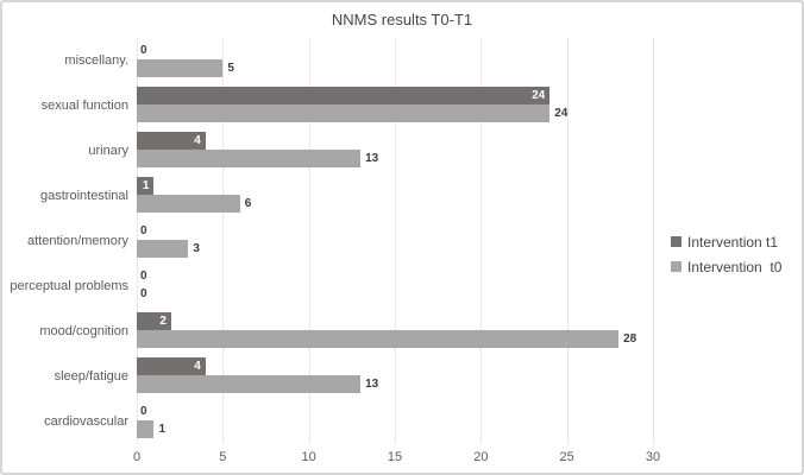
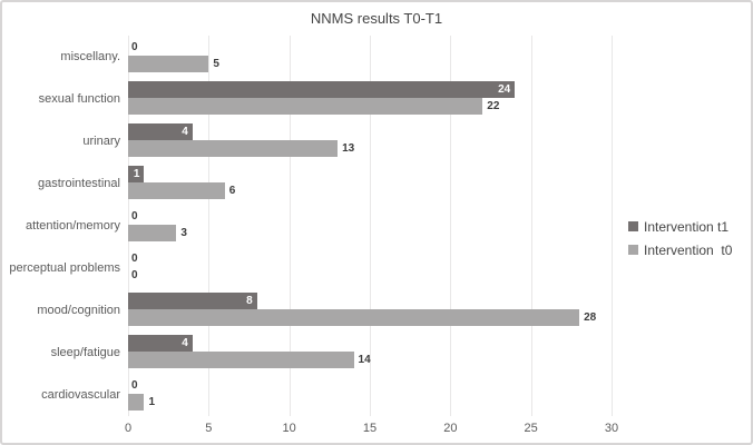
Intervention t0/sexual function: 24 -> 22
Intervention t1/mood/cognition: 2 -> 8
Intervention t0/sleep/fatigue: 13 -> 14
